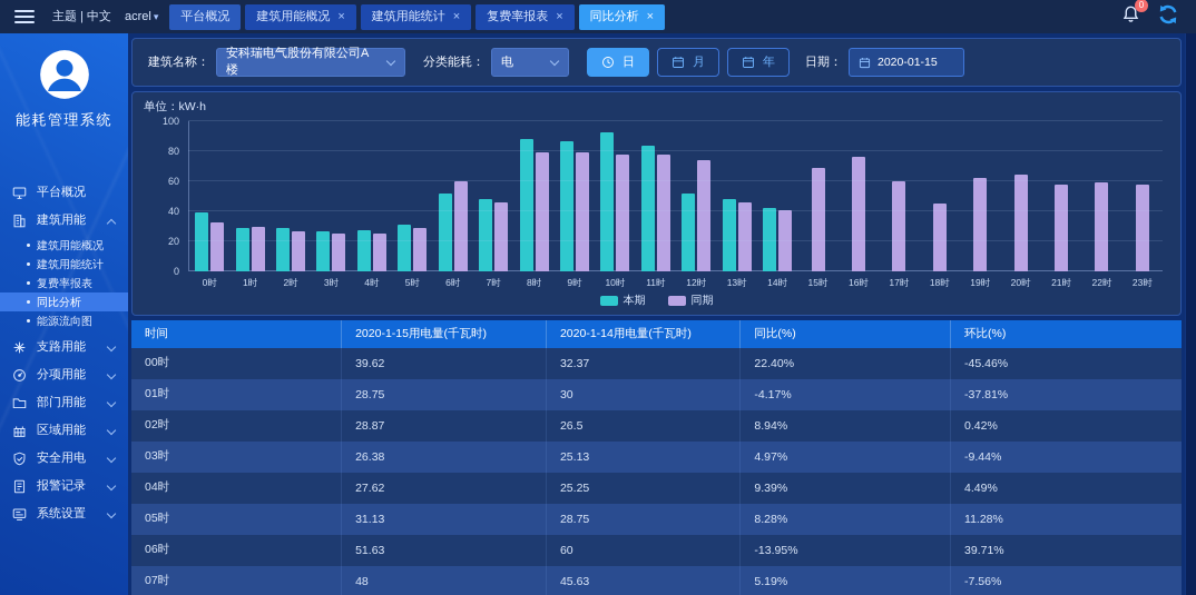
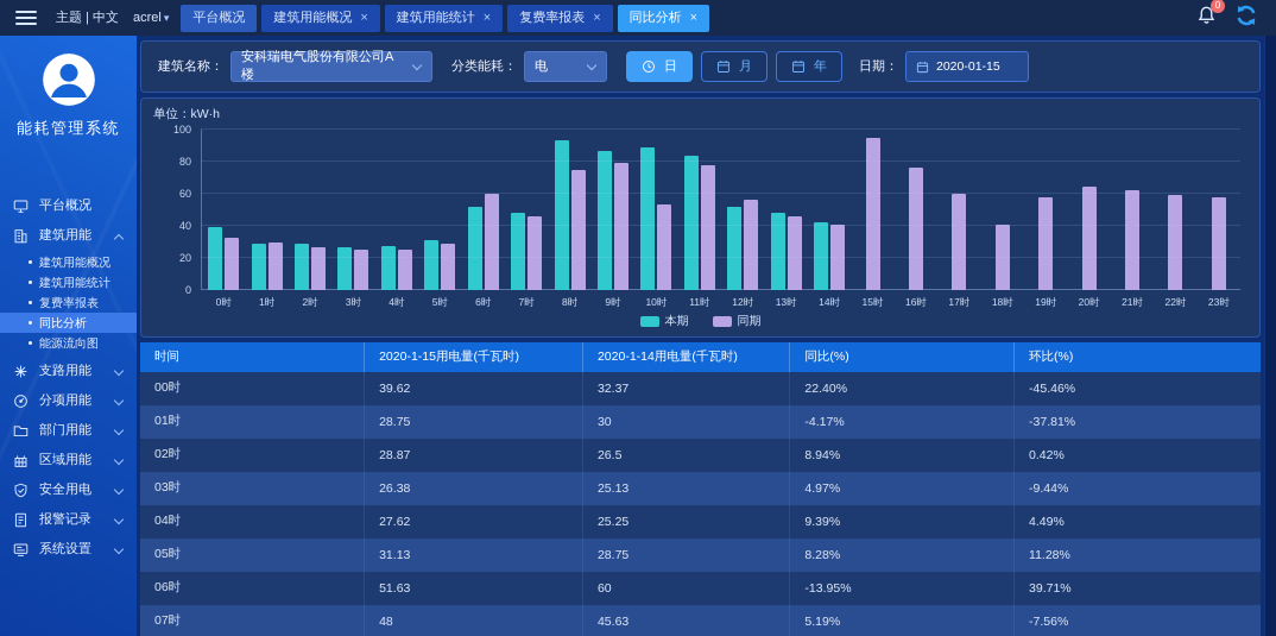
本期/8时: 88 -> 93
同期/8时: 80 -> 75
本期/10时: 92 -> 89
同期/10时: 78 -> 53
同期/12时: 74 -> 56
同期/15时: 69 -> 95
同期/18时: 46 -> 41
同期/19时: 62 -> 58
同期/21时: 58 -> 62
